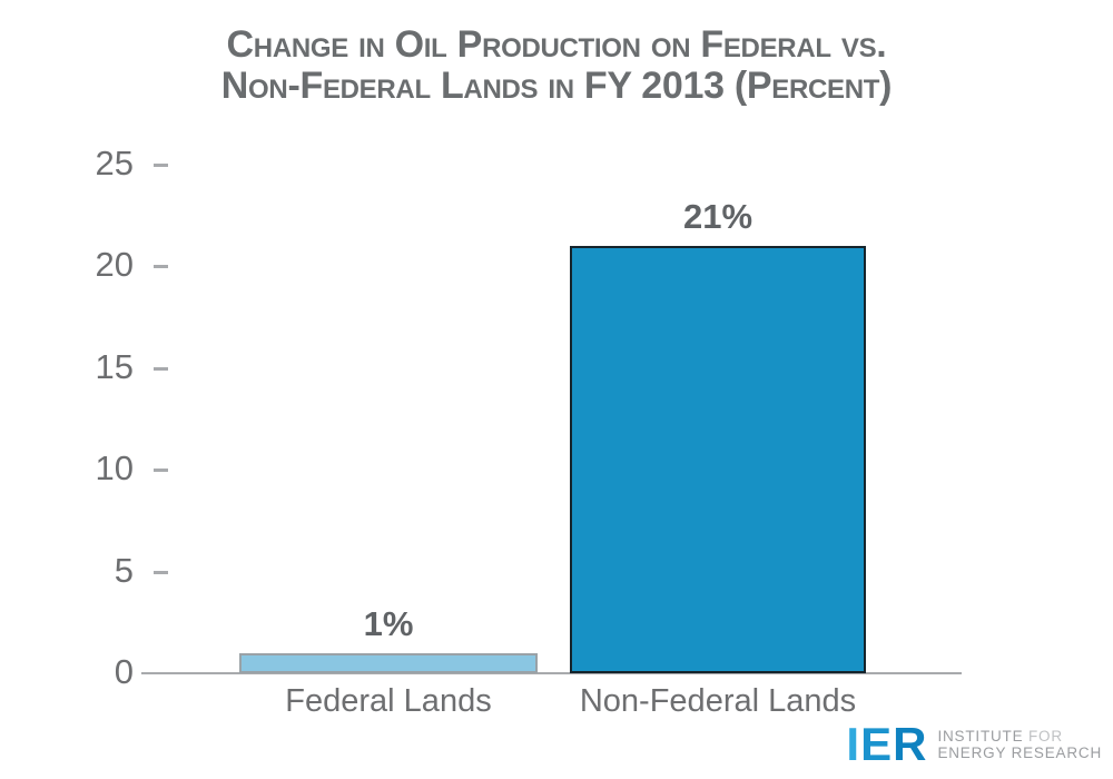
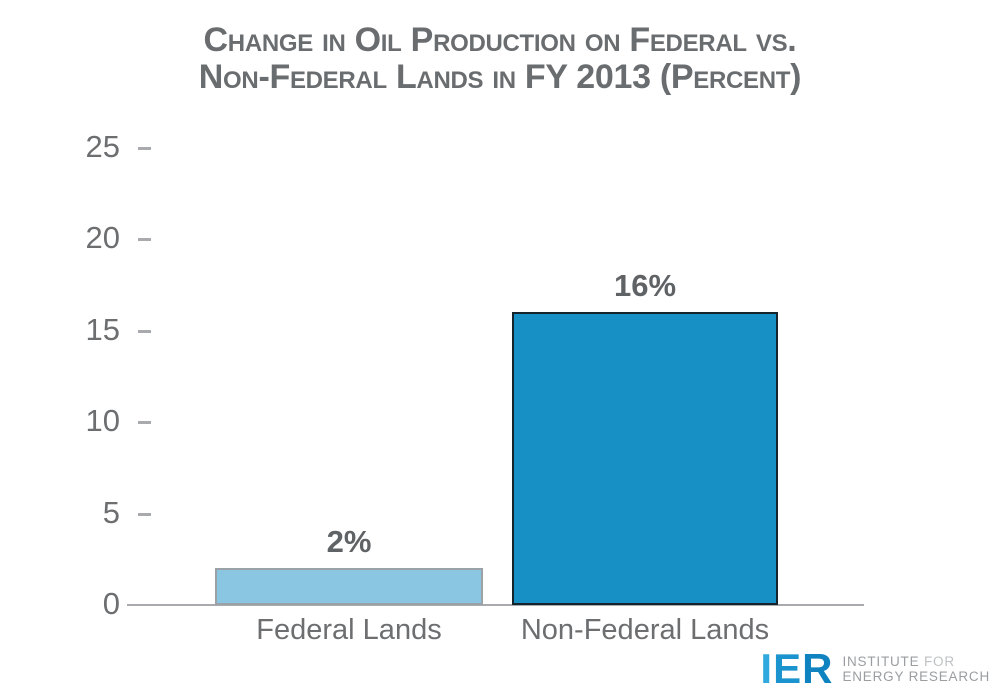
Federal Lands: 1% -> 2%
Non-Federal Lands: 21% -> 16%
